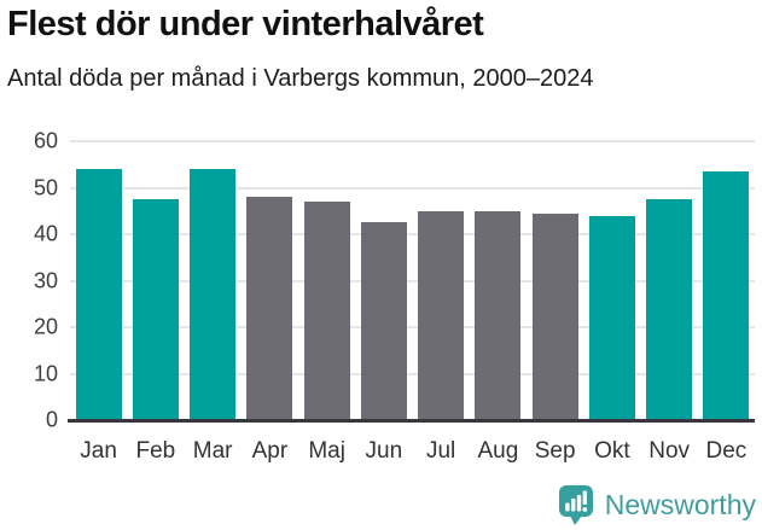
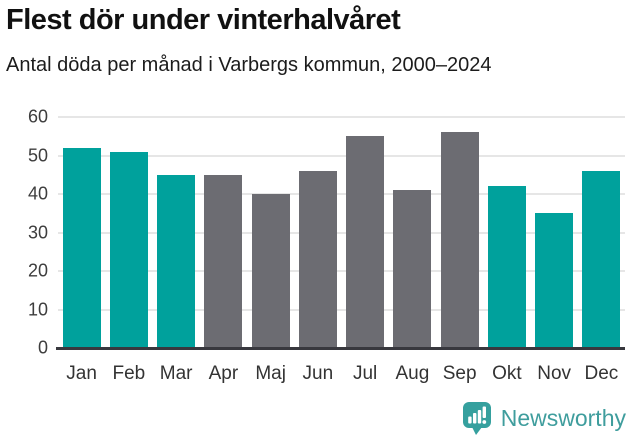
Jan: 54 -> 52
Feb: 48 -> 51
Mar: 54 -> 45
Apr: 48 -> 45
Maj: 47 -> 40
Jun: 42 -> 46
Jul: 45 -> 55
Aug: 45 -> 41
Sep: 44 -> 56
Okt: 44 -> 42
Nov: 48 -> 35
Dec: 54 -> 46
